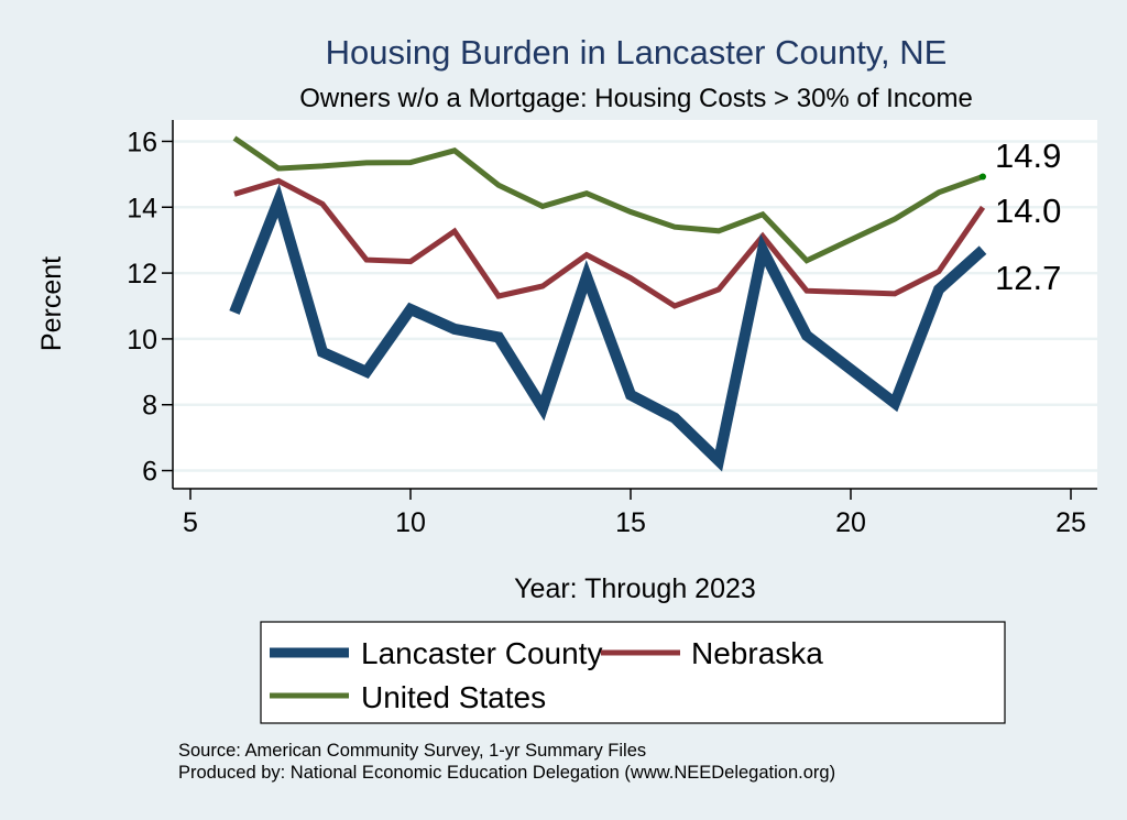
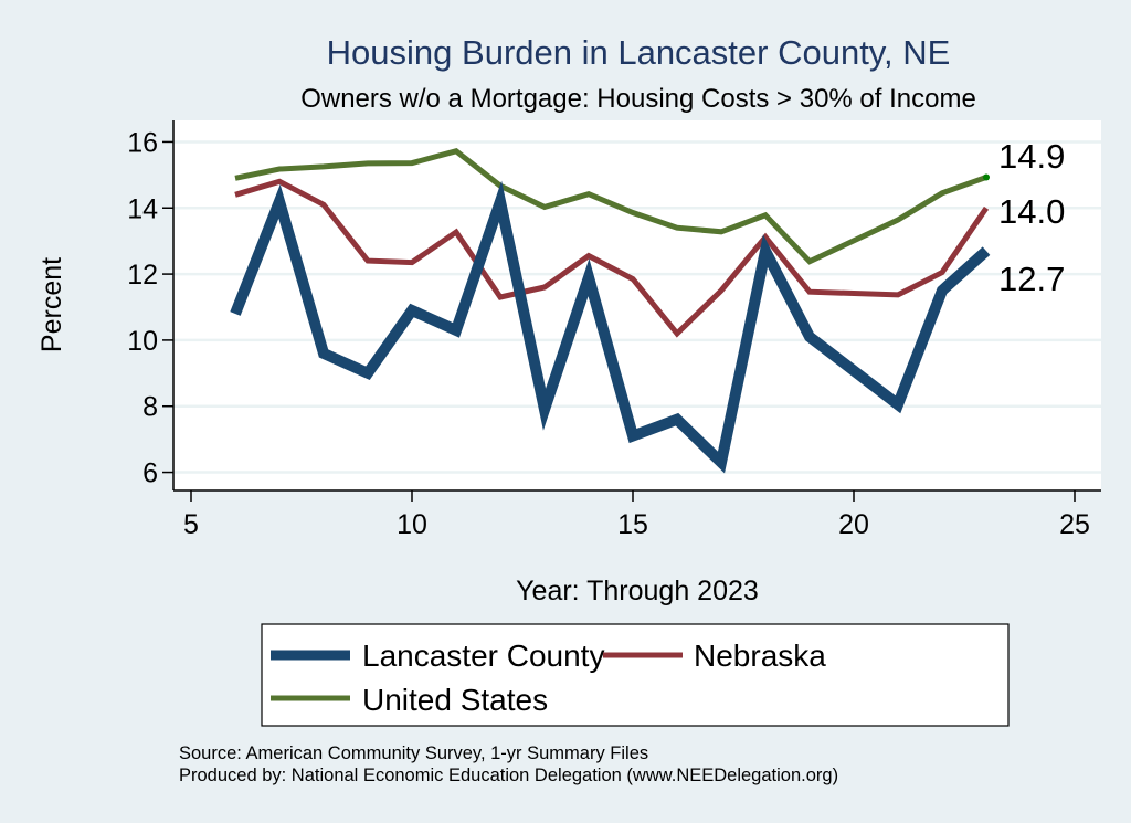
United States/6: 16.1 -> 14.9
Lancaster County/12: 10.1 -> 14.2
Lancaster County/15: 8.3 -> 7.1
Nebraska/16: 11.0 -> 10.2
